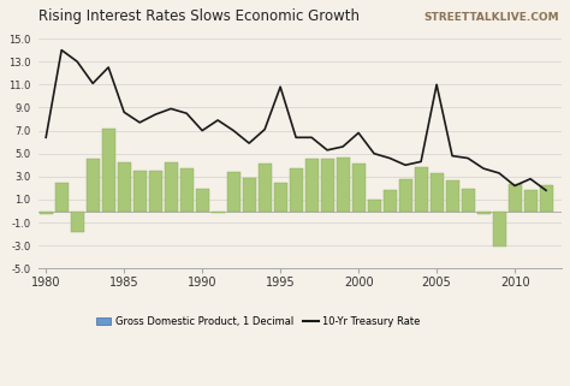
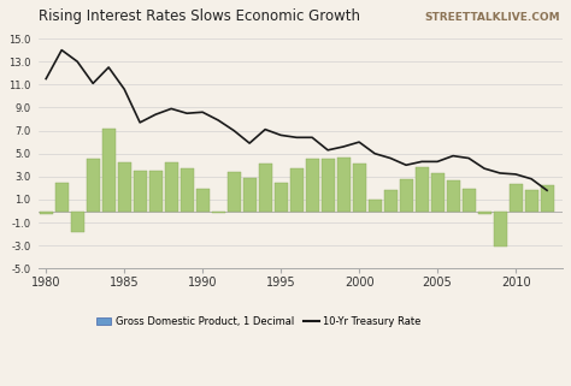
10-Yr Treasury Rate/1980: 6.4 -> 11.5
10-Yr Treasury Rate/1985: 8.6 -> 10.6
10-Yr Treasury Rate/1990: 7.0 -> 8.6
10-Yr Treasury Rate/1995: 10.8 -> 6.6
10-Yr Treasury Rate/2000: 6.8 -> 6.0
10-Yr Treasury Rate/2005: 11.0 -> 4.3
10-Yr Treasury Rate/2010: 2.2 -> 3.2
